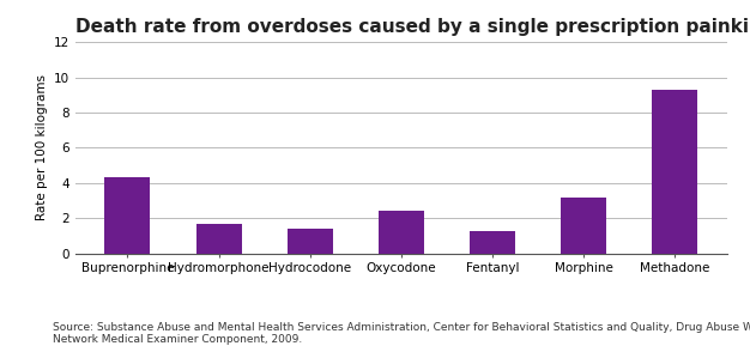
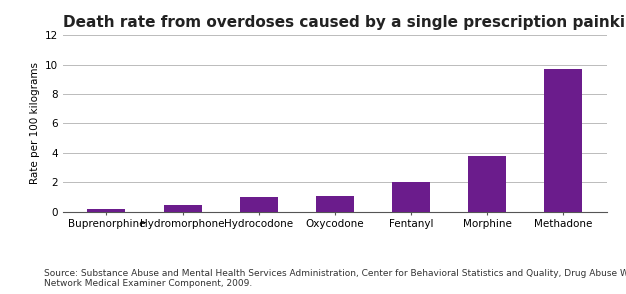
Buprenorphine: 4.3 -> 0.1
Hydromorphone: 1.7 -> 0.5
Hydrocodone: 1.4 -> 1.0
Oxycodone: 2.4 -> 1.1
Fentanyl: 1.3 -> 2.0
Morphine: 3.2 -> 3.8
Methadone: 9.3 -> 9.7
